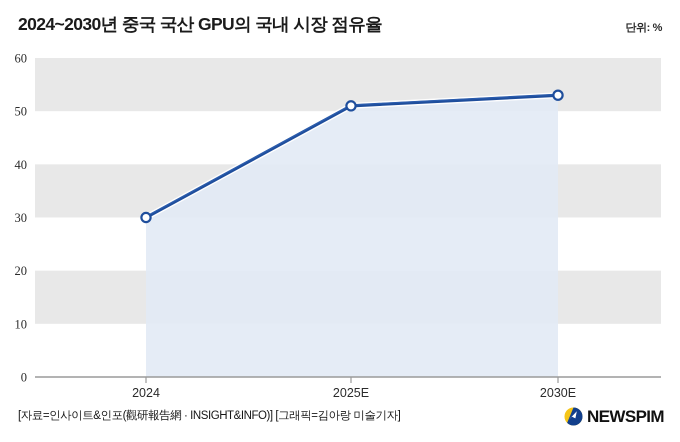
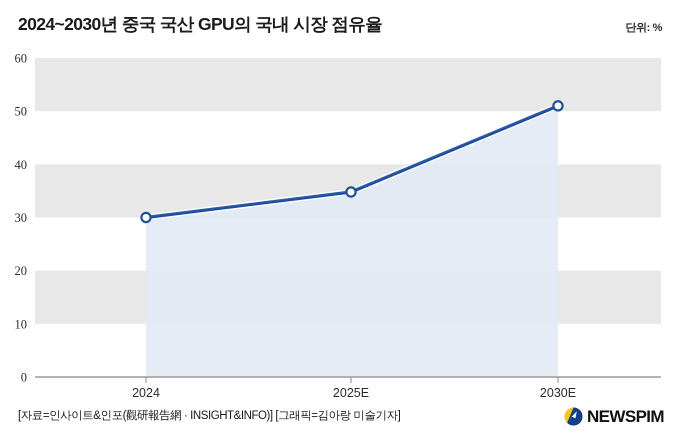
2025E: 51 -> 35
2030E: 53 -> 51
